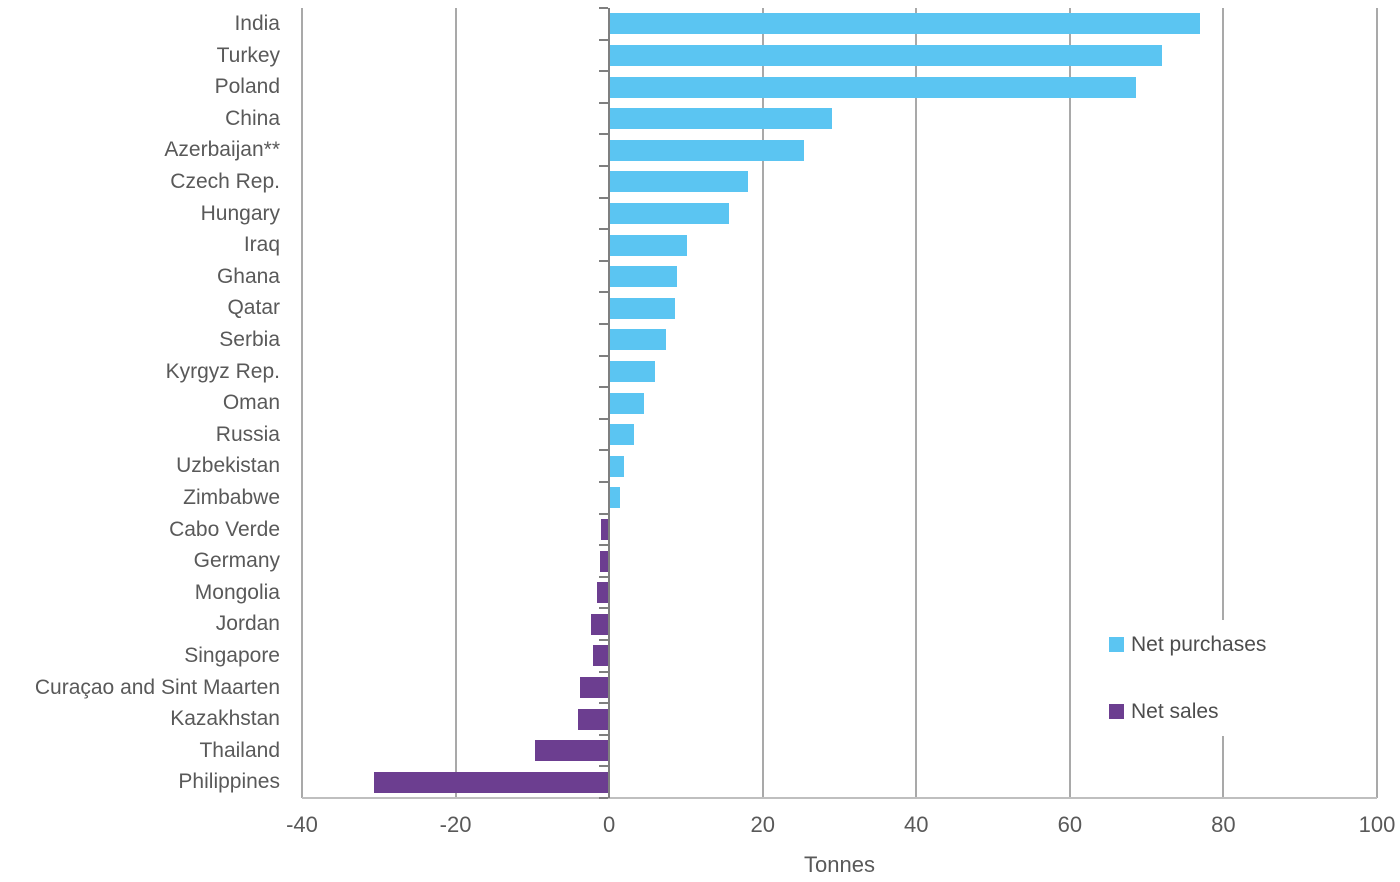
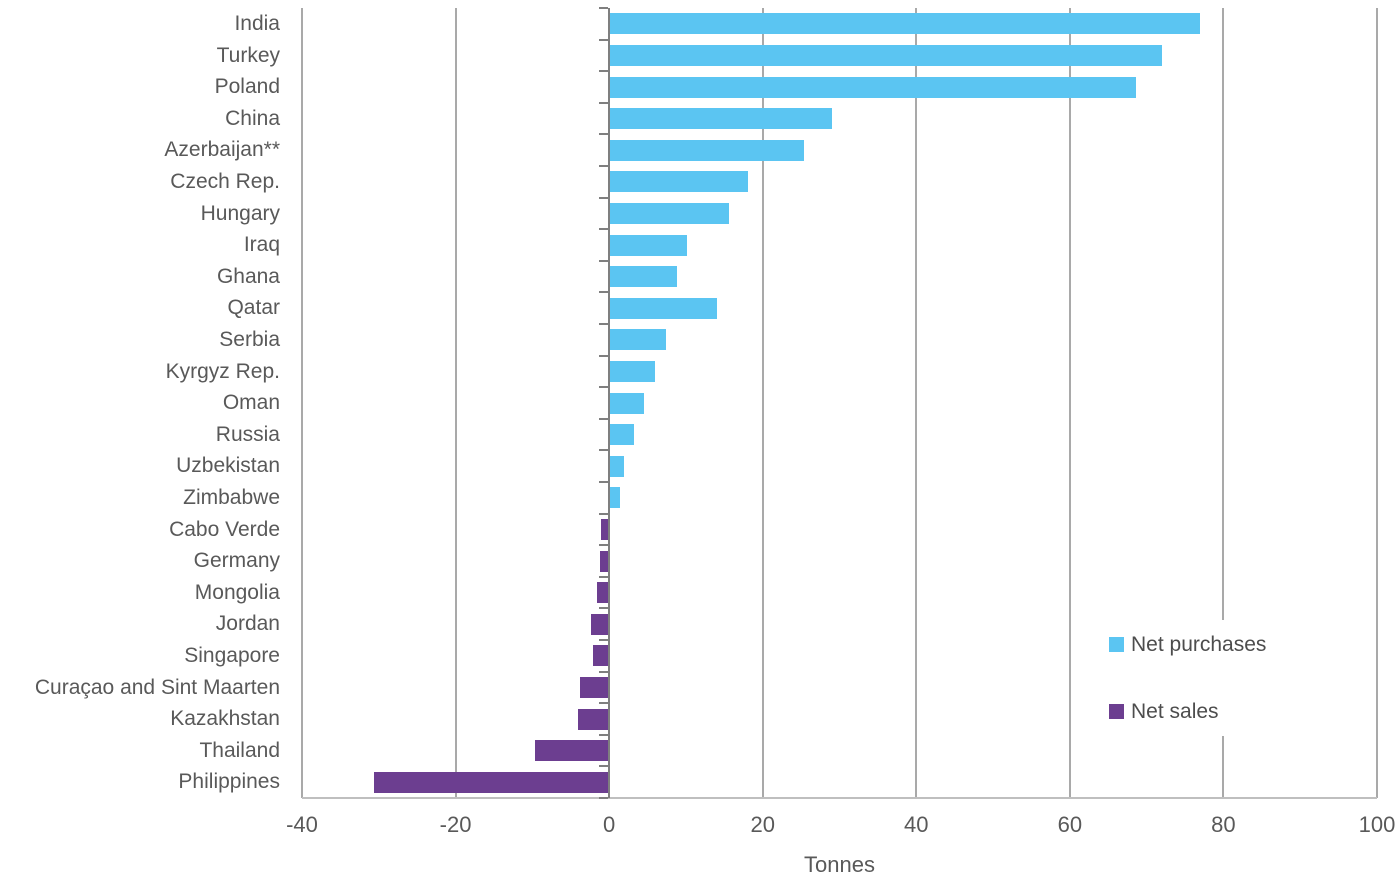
Qatar: 9 -> 14
